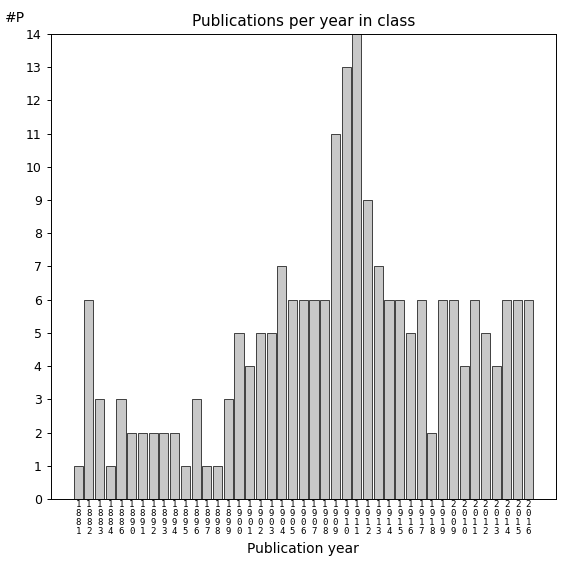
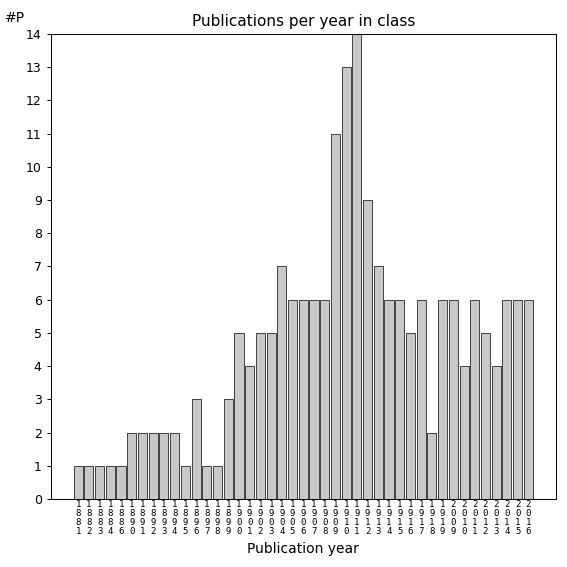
1 8 8 2: 6 -> 1
1 8 8 3: 3 -> 1
1 8 8 6: 3 -> 1
